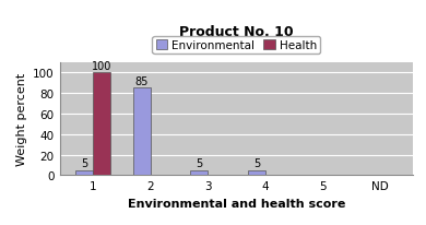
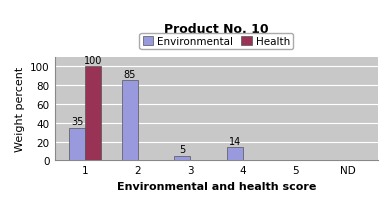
Environmental/1: 5 -> 35
Environmental/4: 5 -> 14
